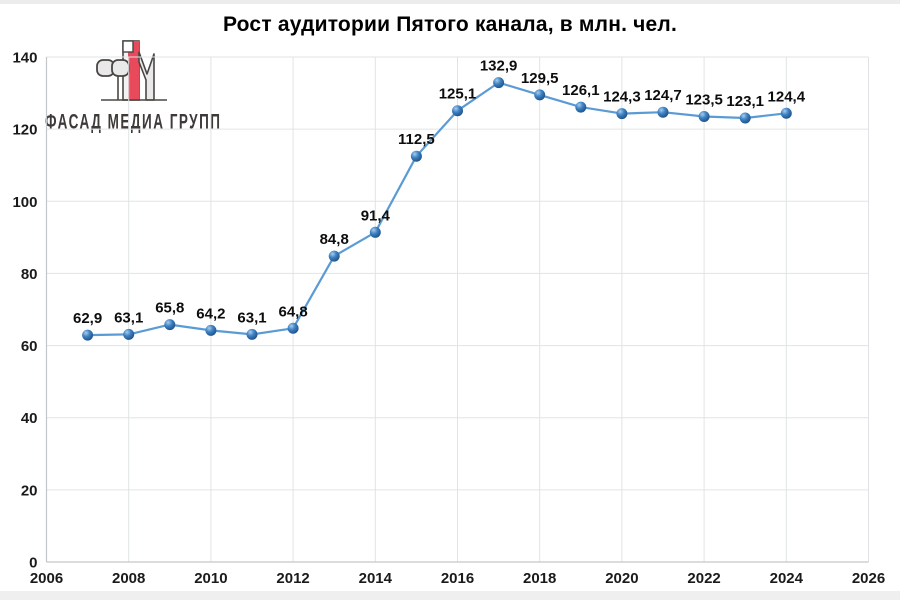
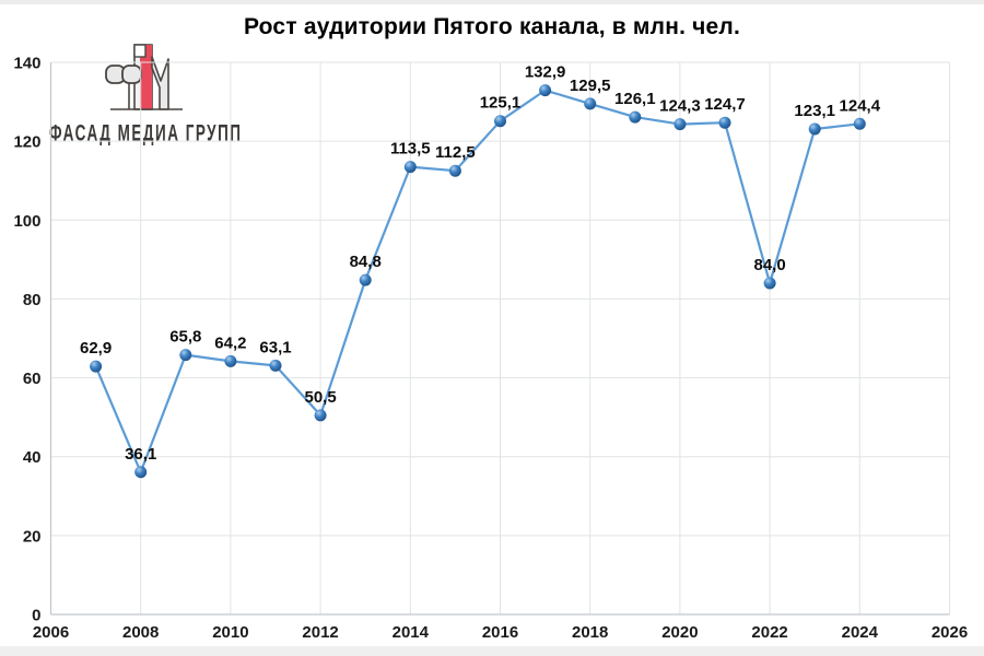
2008: 63,1 -> 36,1
2012: 64,8 -> 50,5
2014: 91,4 -> 113,5
2022: 123,5 -> 84,0
